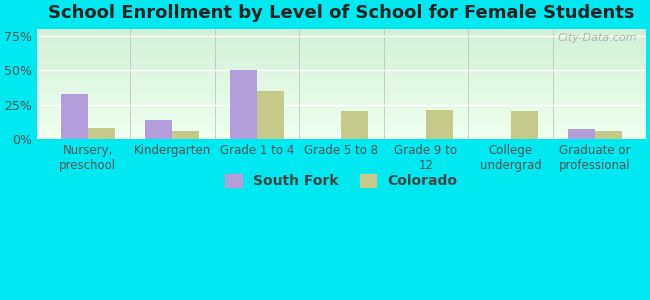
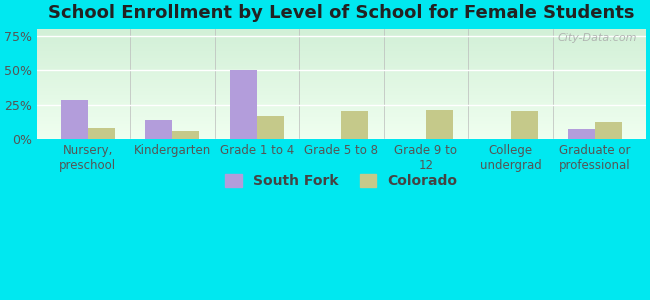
South Fork/Nursery, preschool: 33% -> 28%
Colorado/Grade 1 to 4: 35% -> 17%
Colorado/Graduate or professional: 6% -> 12%
